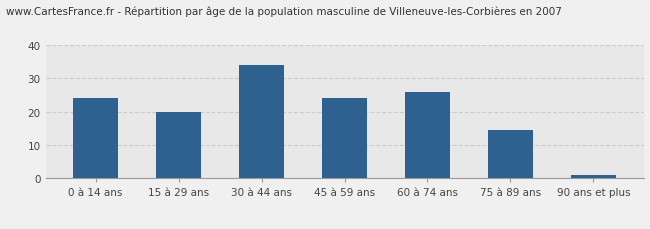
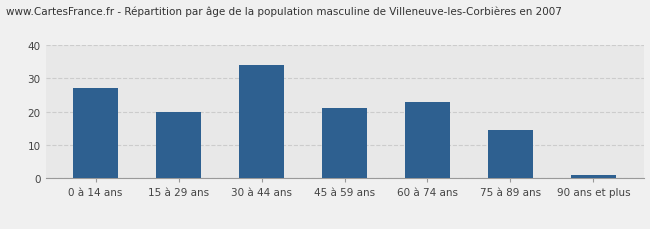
0 à 14 ans: 24.0 -> 27.0
45 à 59 ans: 24.0 -> 21.0
60 à 74 ans: 26.0 -> 23.0
